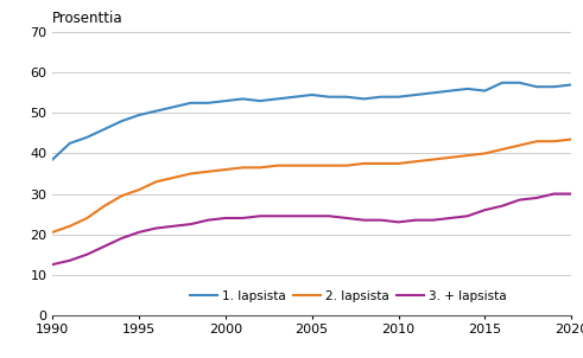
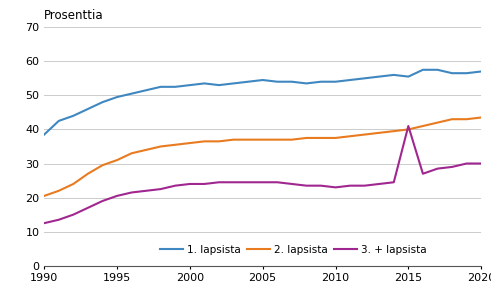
3. + lapsista/2015: 26.0 -> 41.0
